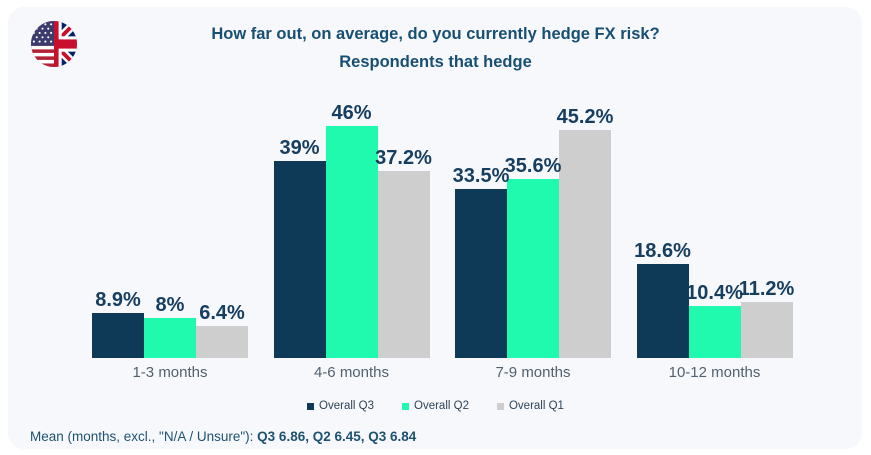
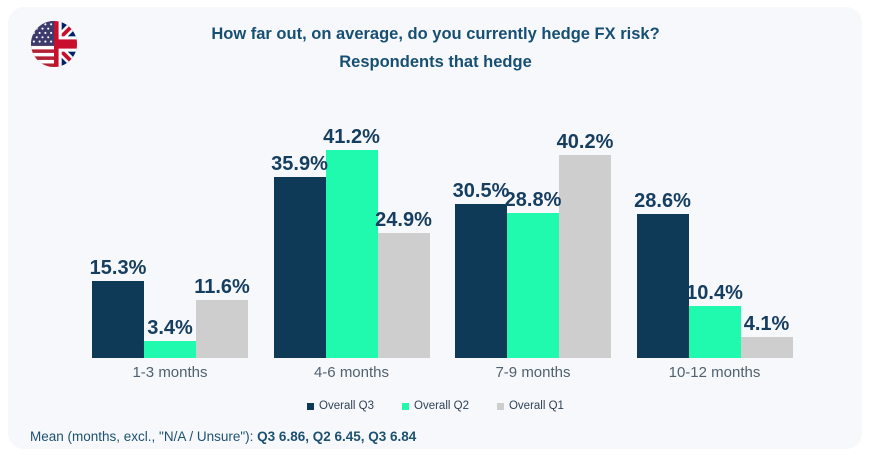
Overall Q3/1-3 months: 8.9% -> 15.3%
Overall Q2/1-3 months: 8% -> 3.4%
Overall Q1/1-3 months: 6.4% -> 11.6%
Overall Q3/4-6 months: 39% -> 35.9%
Overall Q2/4-6 months: 46% -> 41.2%
Overall Q1/4-6 months: 37.2% -> 24.9%
Overall Q3/7-9 months: 33.5% -> 30.5%
Overall Q2/7-9 months: 35.6% -> 28.8%
Overall Q1/7-9 months: 45.2% -> 40.2%
Overall Q3/10-12 months: 18.6% -> 28.6%
Overall Q1/10-12 months: 11.2% -> 4.1%
